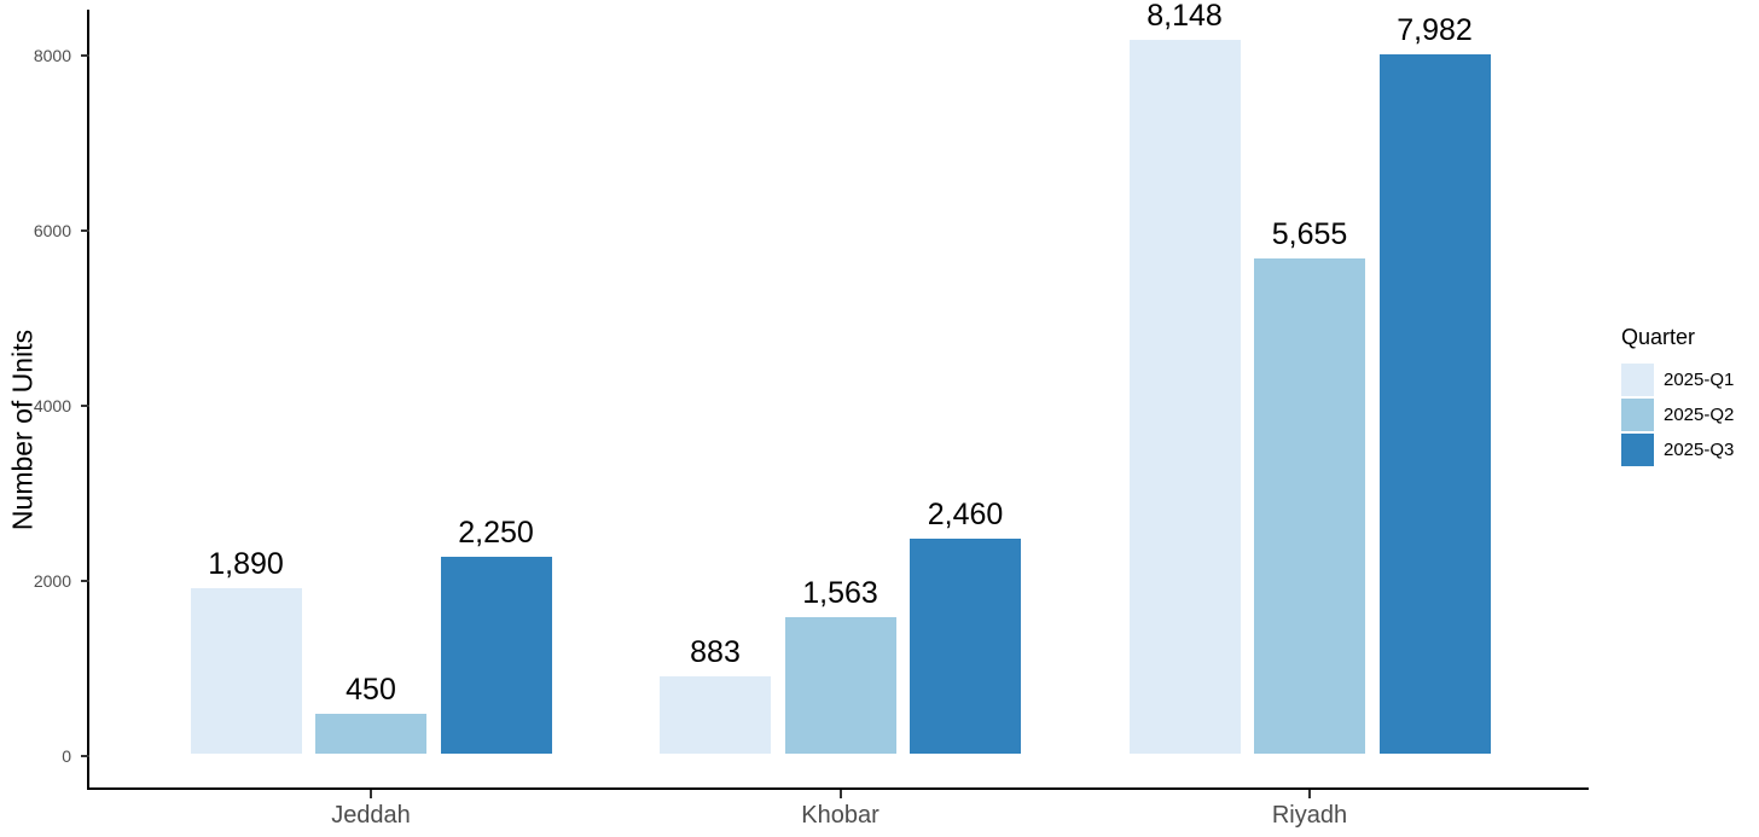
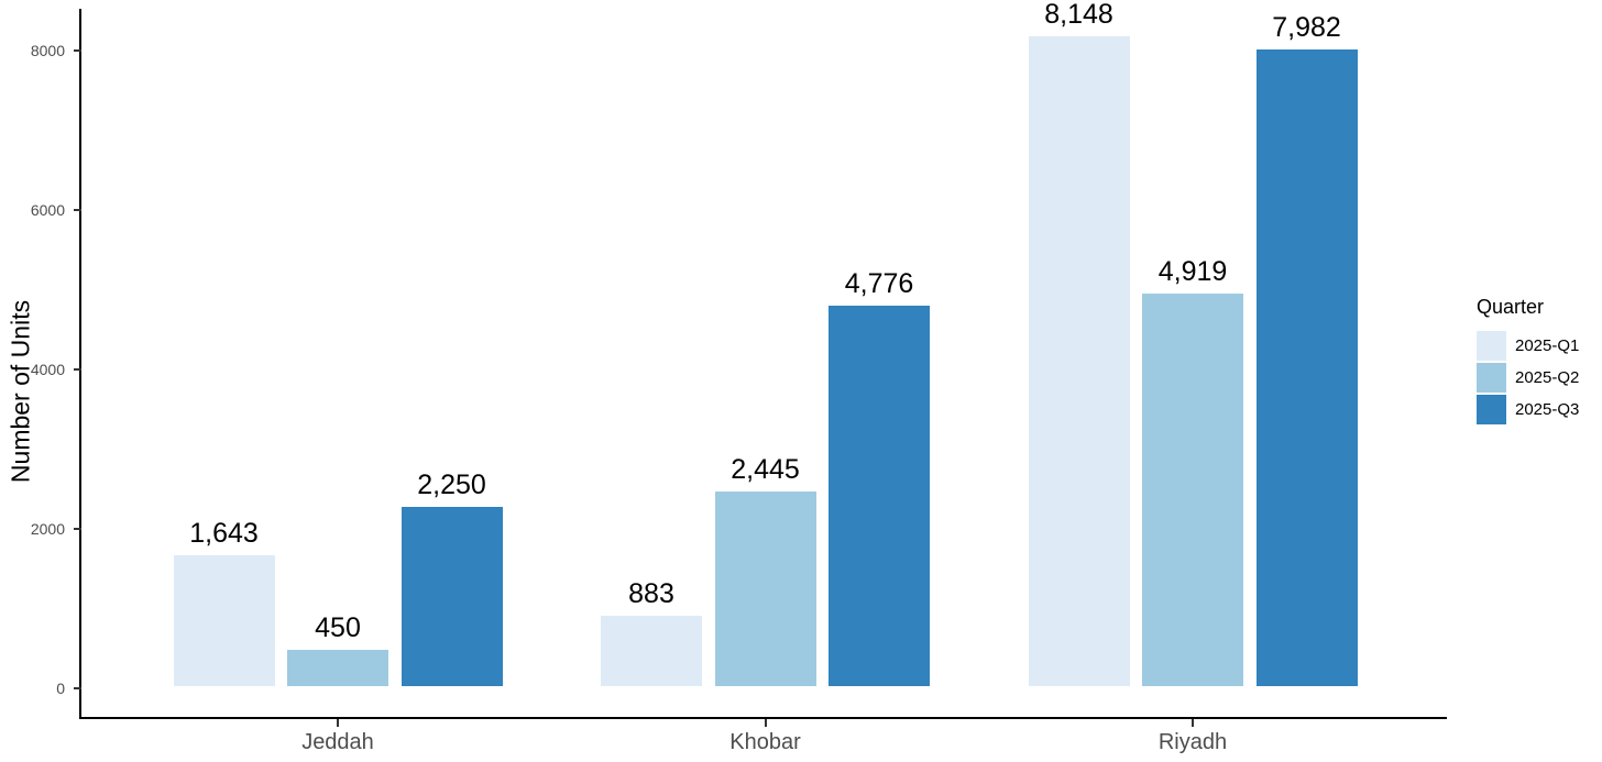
2025-Q1/Jeddah: 1,890 -> 1,643
2025-Q2/Khobar: 1,563 -> 2,445
2025-Q3/Khobar: 2,460 -> 4,776
2025-Q2/Riyadh: 5,655 -> 4,919
